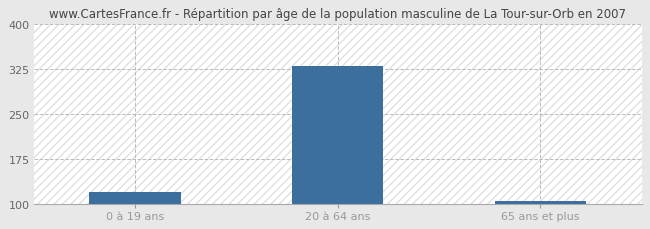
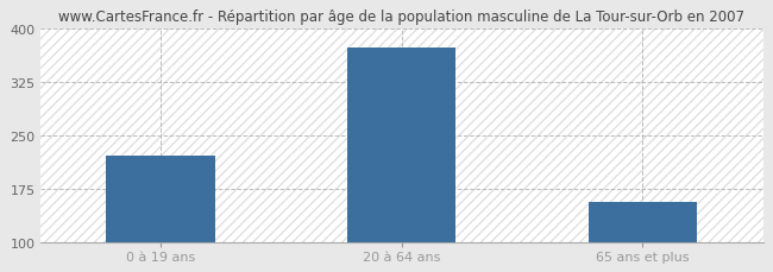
0 à 19 ans: 120 -> 222
20 à 64 ans: 330 -> 374
65 ans et plus: 105 -> 156
